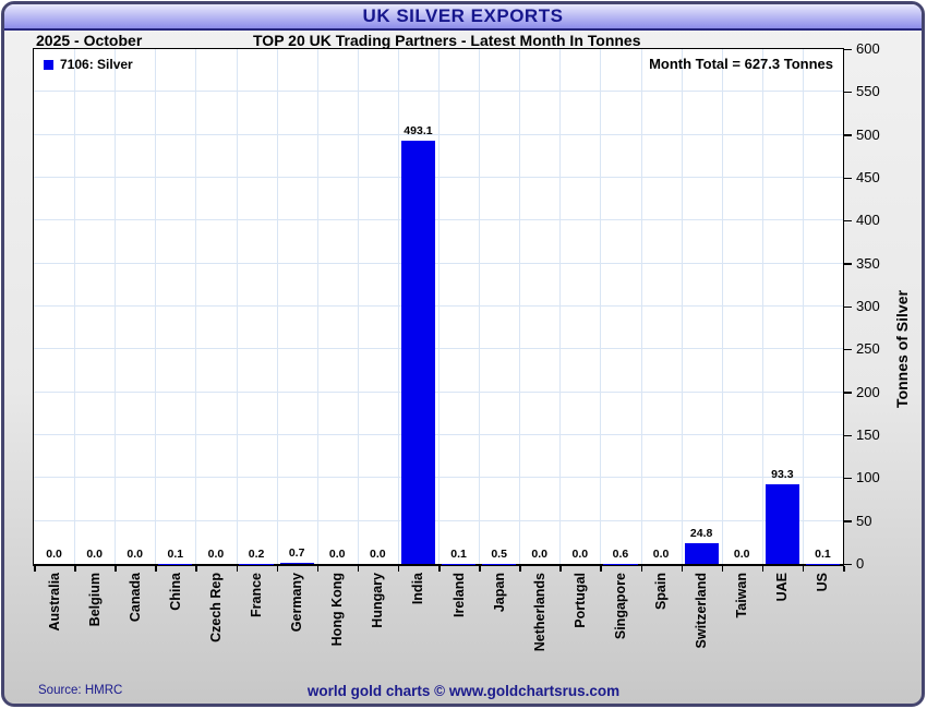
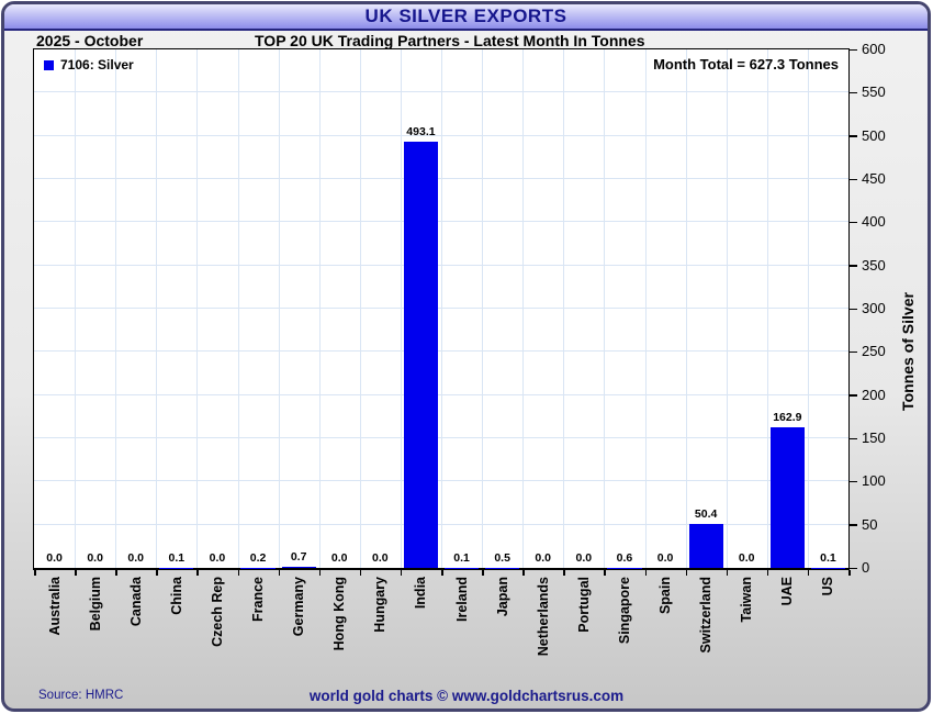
Switzerland: 24.8 -> 50.4
UAE: 93.3 -> 162.9
